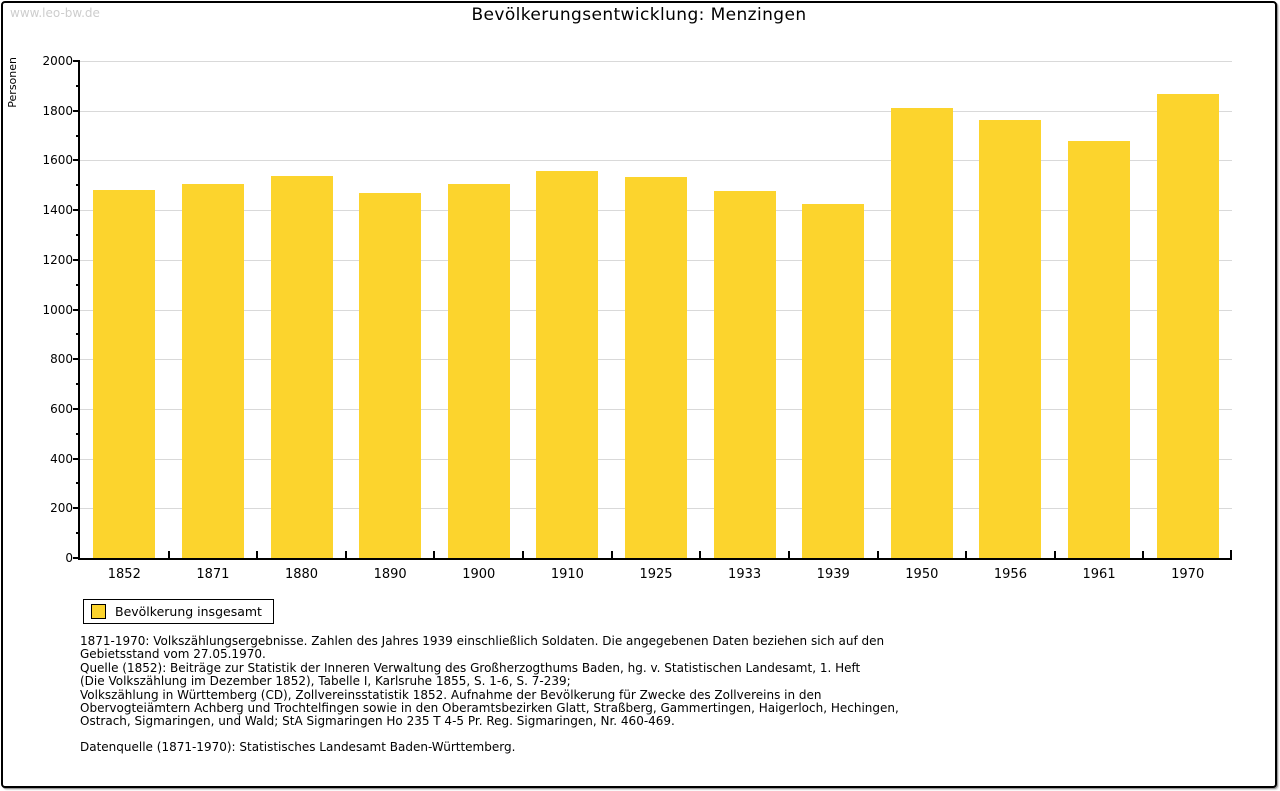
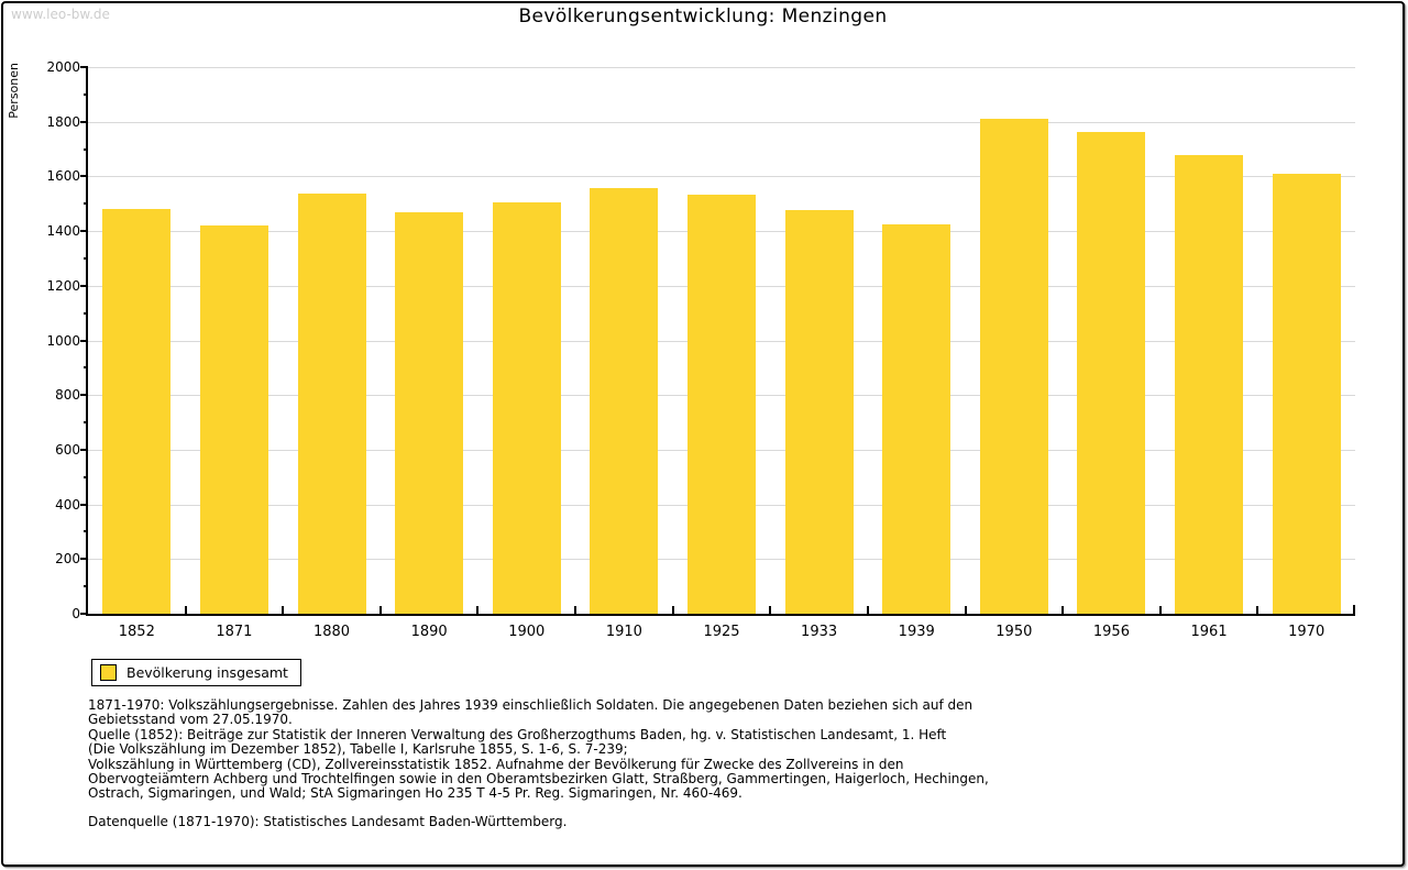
1871: 1510 -> 1420
1970: 1870 -> 1610
